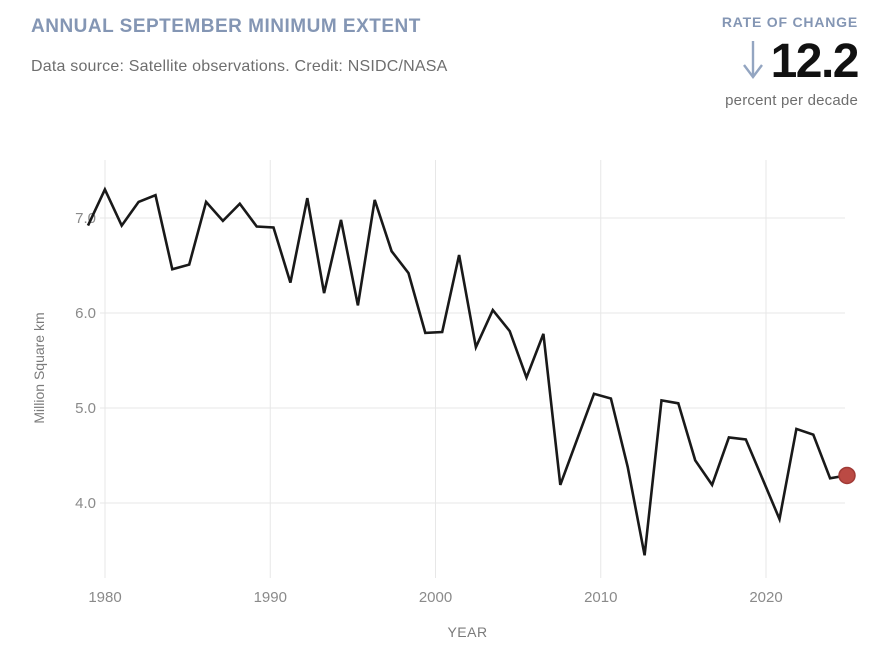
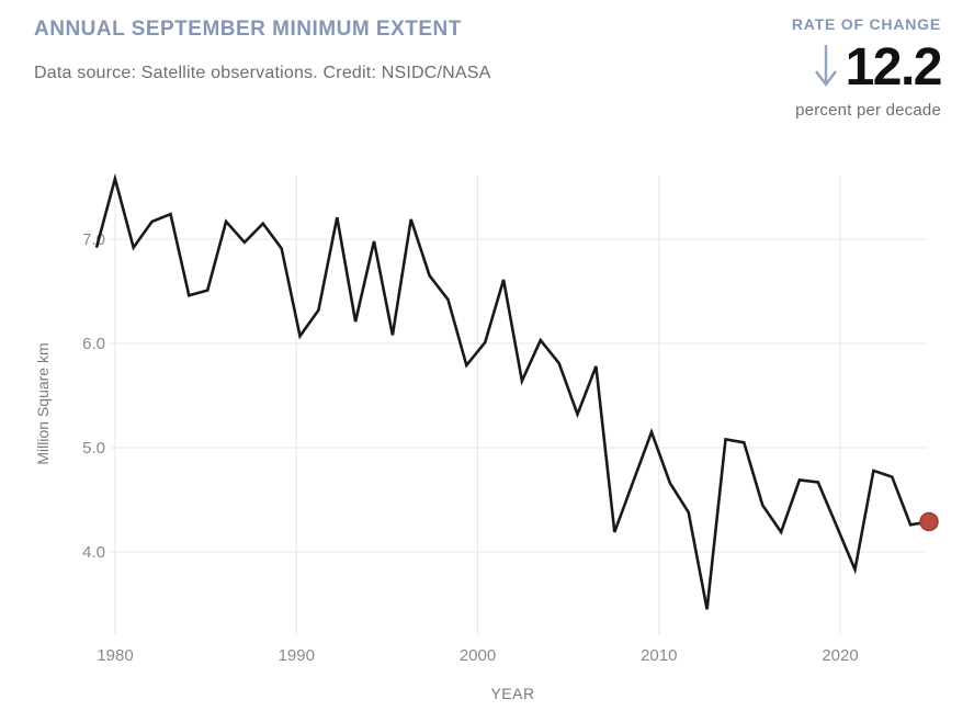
1980: 7.3 -> 7.6
1990: 6.9 -> 6.1
2000: 5.8 -> 6.0
2010: 5.1 -> 4.7
